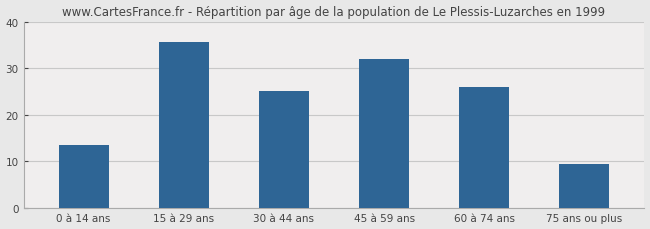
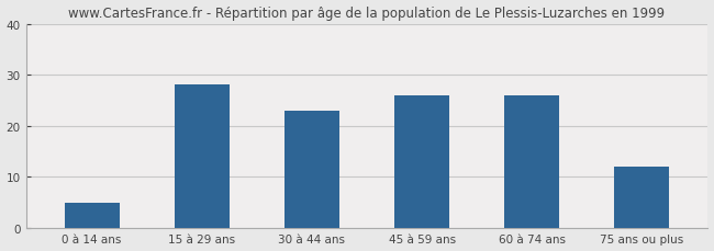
0 à 14 ans: 13.5 -> 5.0
15 à 29 ans: 35.5 -> 28.0
30 à 44 ans: 25.0 -> 23.0
45 à 59 ans: 32.0 -> 26.0
75 ans ou plus: 9.5 -> 12.0
